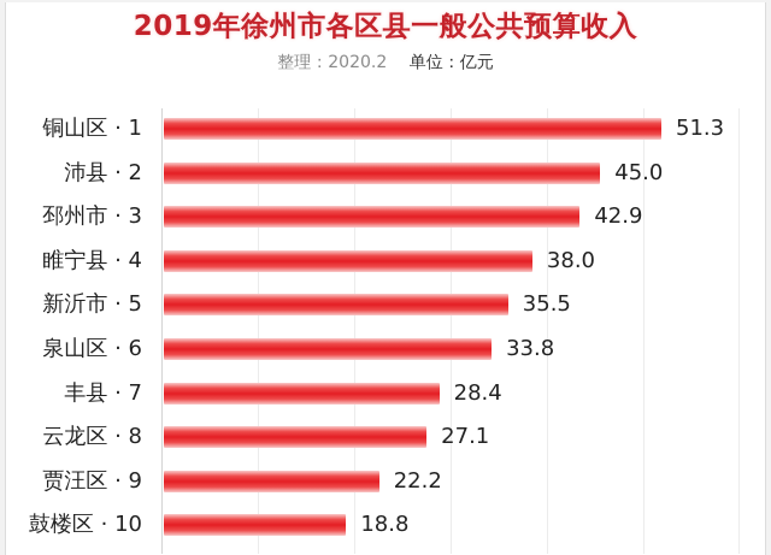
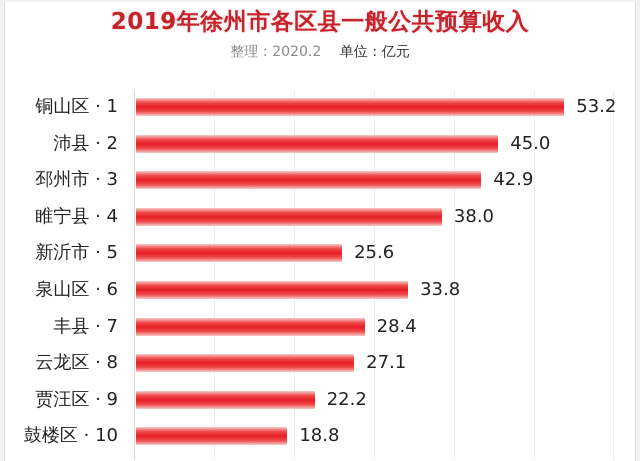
铜山区 · 1: 51.3 -> 53.2
新沂市 · 5: 35.5 -> 25.6
